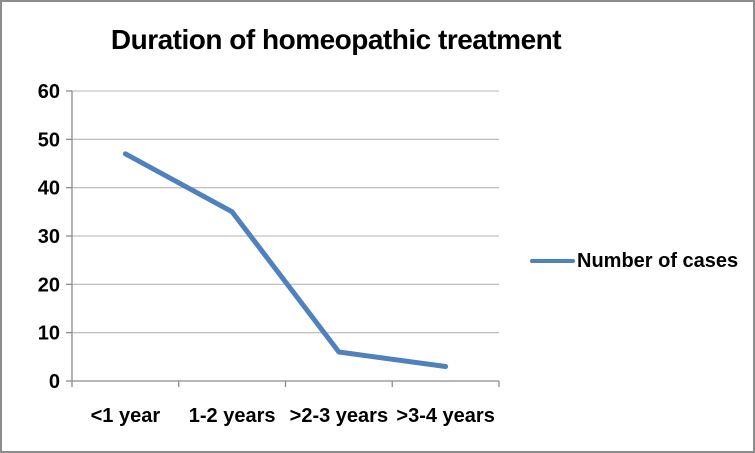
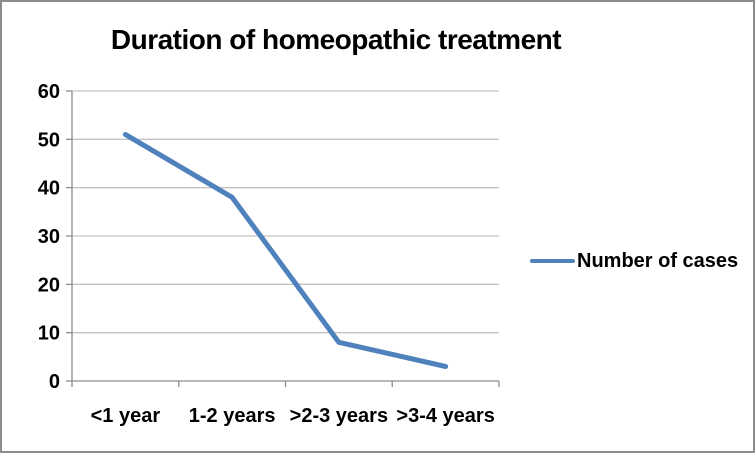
<1 year: 47 -> 51
1-2 years: 35 -> 38
>2-3 years: 6 -> 8
